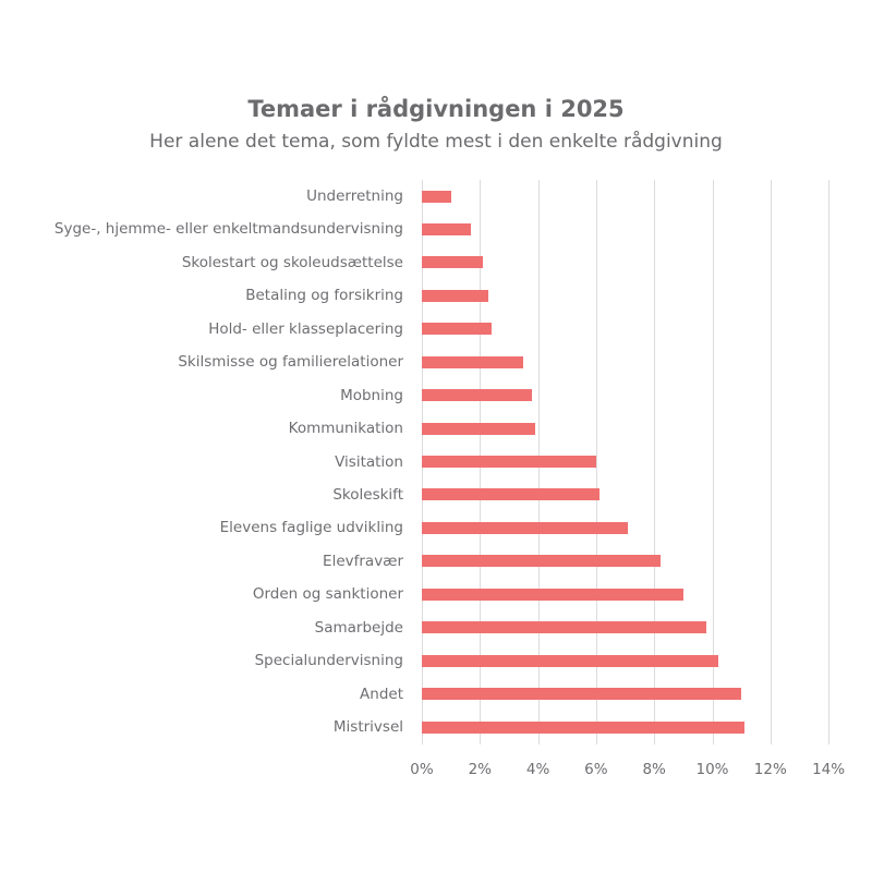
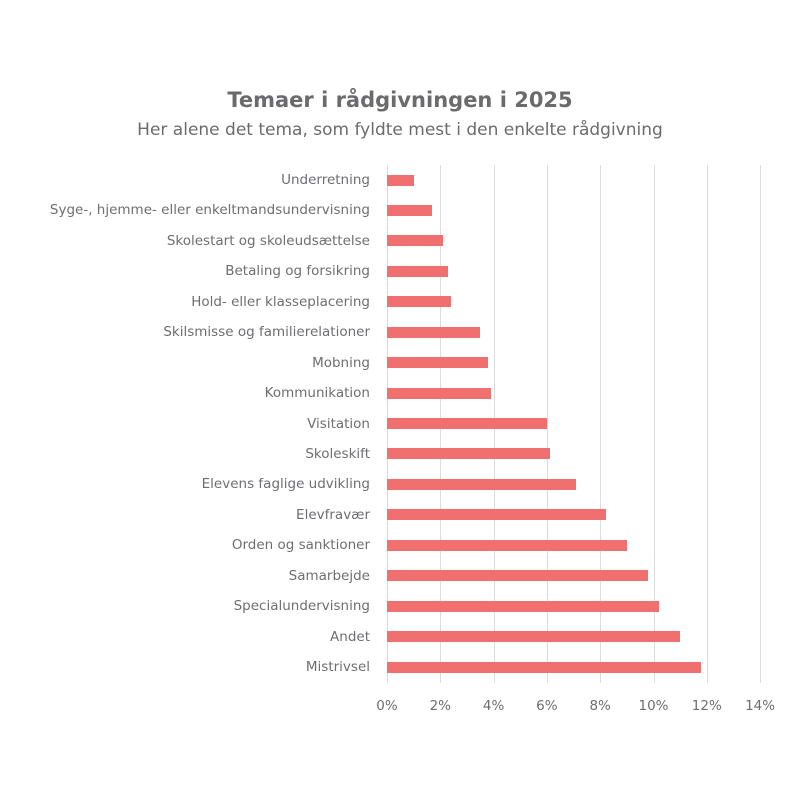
Mistrivsel: 11.1% -> 11.8%
